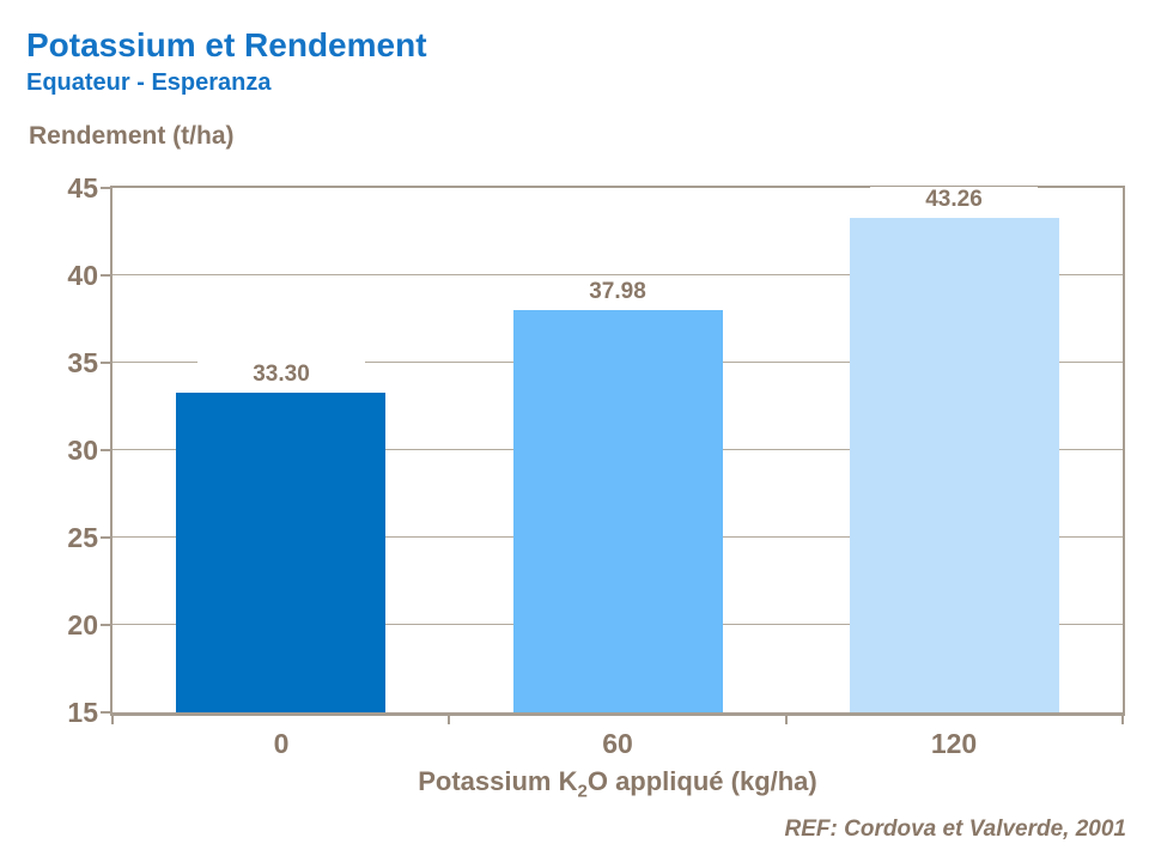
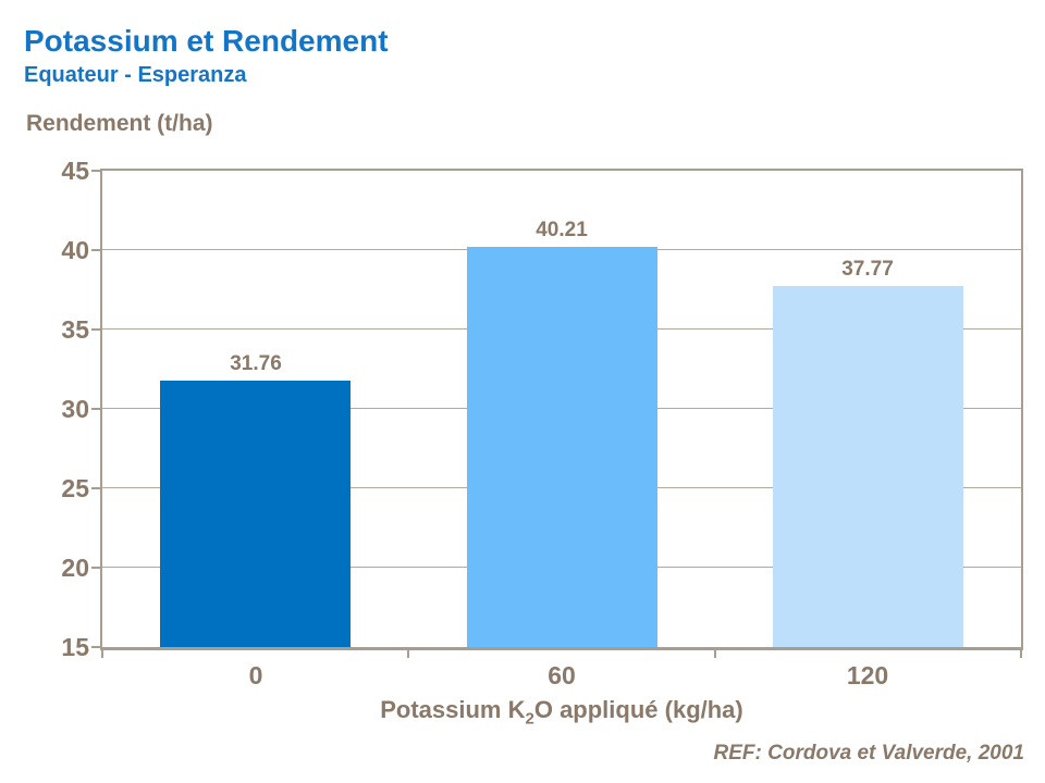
0: 33.30 -> 31.76
60: 37.98 -> 40.21
120: 43.26 -> 37.77
